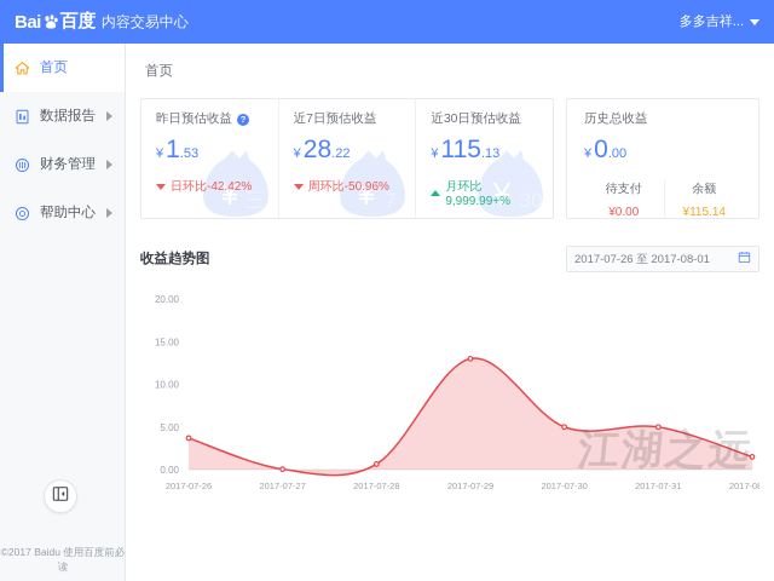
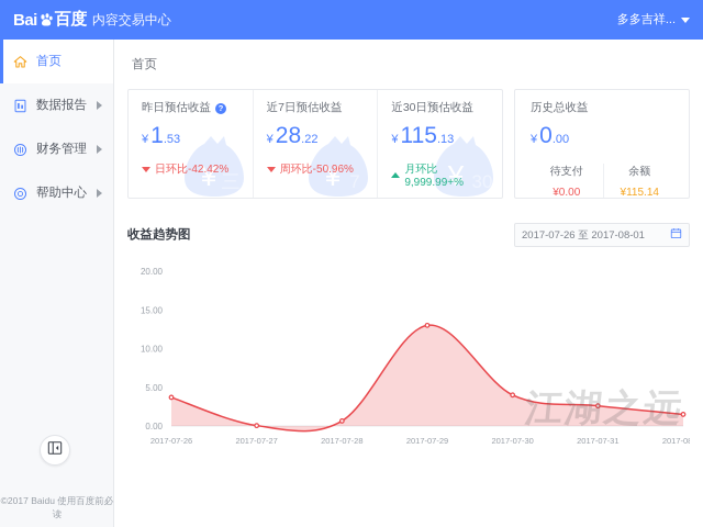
2017-07-30: 5 -> 4
2017-07-31: 5 -> 3
